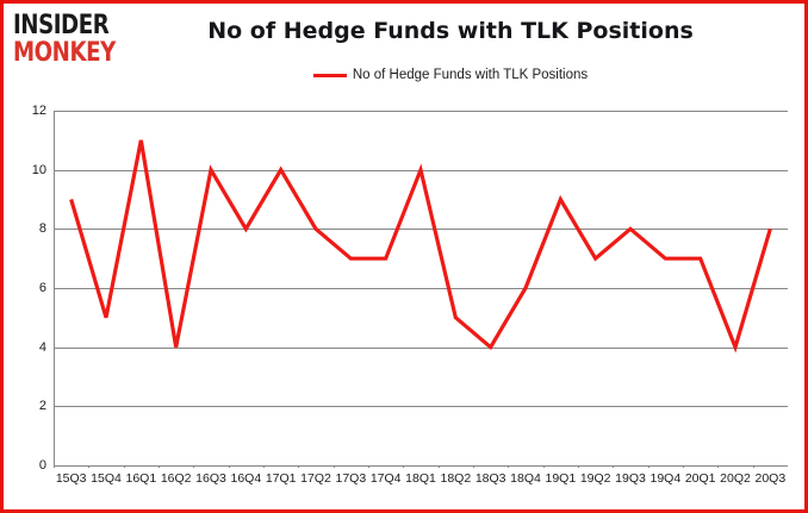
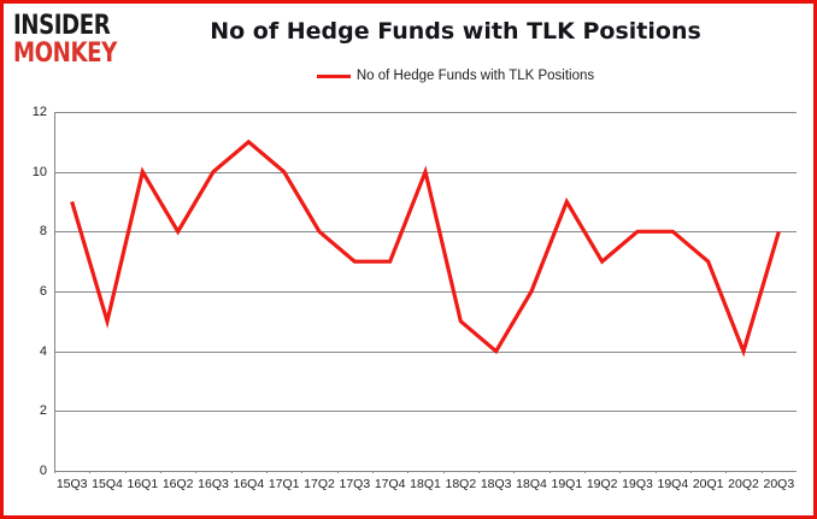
16Q1: 11 -> 10
16Q2: 4 -> 8
16Q4: 8 -> 11
19Q4: 7 -> 8
